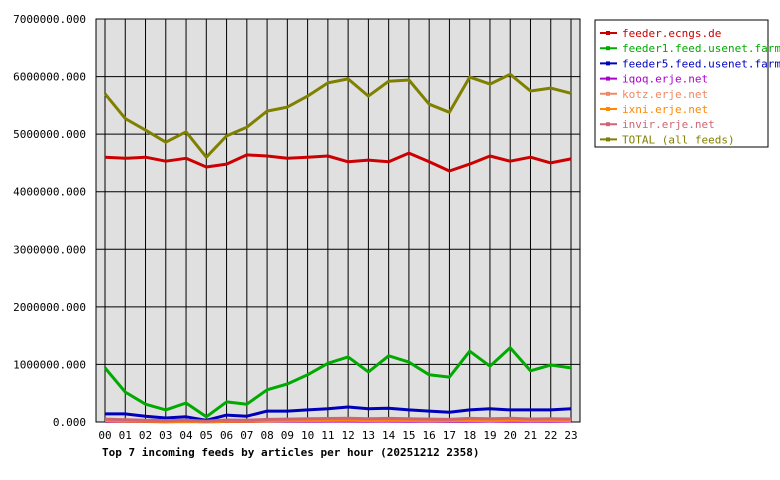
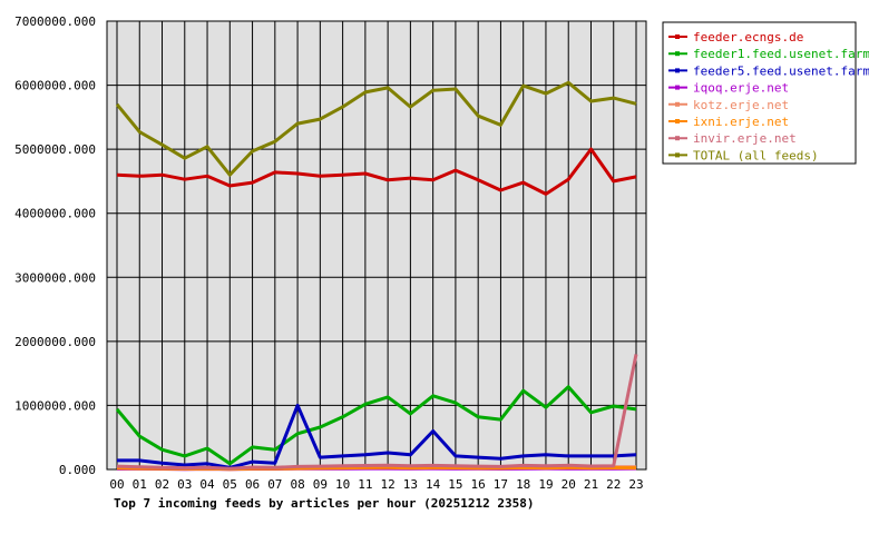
feeder5.feed.usenet.farm/08: 200000 -> 1000000
feeder5.feed.usenet.farm/14: 200000 -> 600000
feeder.ecngs.de/19: 4600000 -> 4300000
feeder.ecngs.de/21: 4600000 -> 5000000
invir.erje.net/23: 100000 -> 1800000
